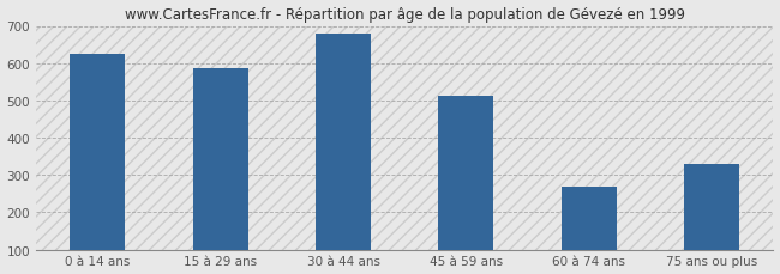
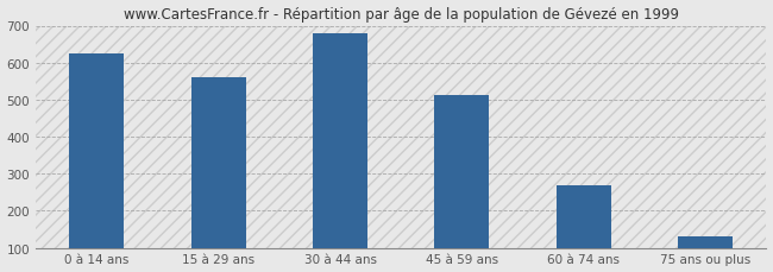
15 à 29 ans: 585 -> 562
75 ans ou plus: 330 -> 130
